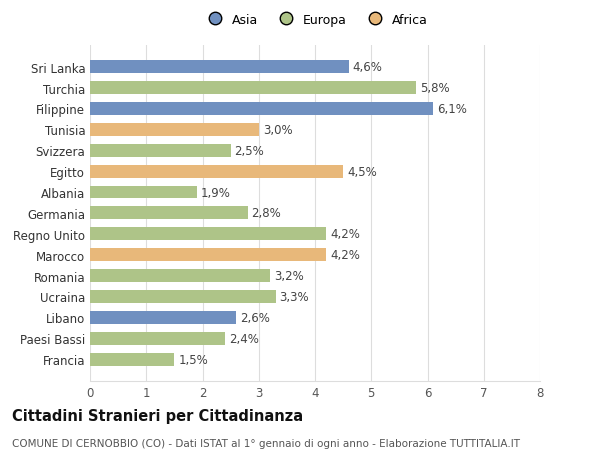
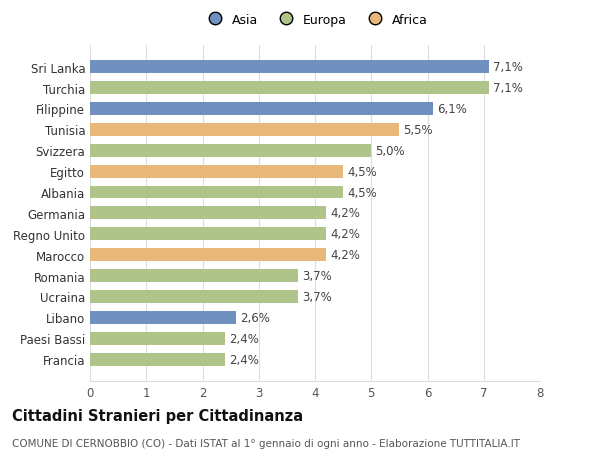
Sri Lanka: 4,6% -> 7,1%
Turchia: 5,8% -> 7,1%
Tunisia: 3,0% -> 5,5%
Svizzera: 2,5% -> 5,0%
Albania: 1,9% -> 4,5%
Germania: 2,8% -> 4,2%
Romania: 3,2% -> 3,7%
Ucraina: 3,3% -> 3,7%
Francia: 1,5% -> 2,4%
